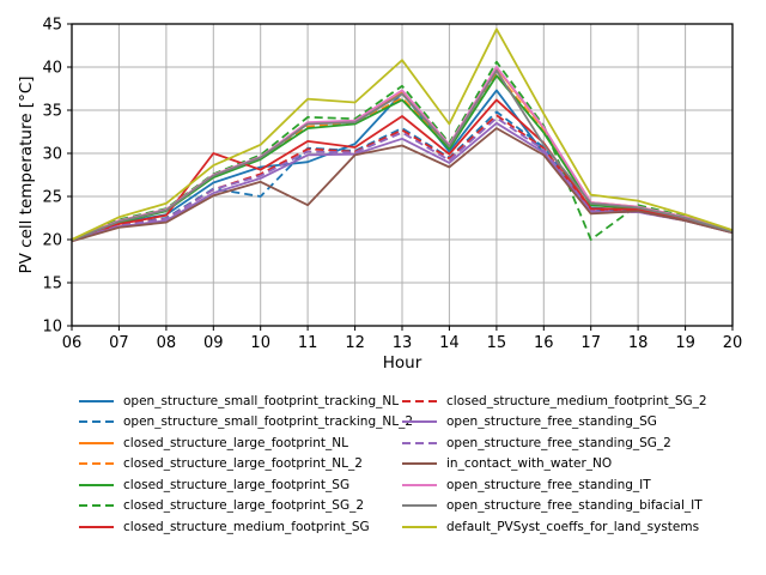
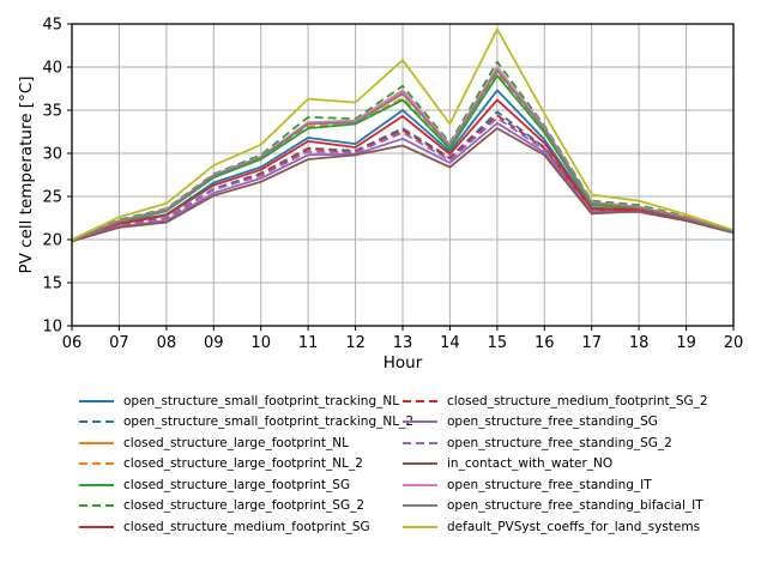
closed_structure_medium_footprint_SG/09: 30 -> 26
open_structure_small_footprint_tracking_NL_2/10: 25 -> 28
open_structure_small_footprint_tracking_NL/11: 29 -> 32
in_contact_with_water_NO/11: 24 -> 29
open_structure_small_footprint_tracking_NL/13: 37 -> 35
open_structure_small_footprint_tracking_NL/16: 30 -> 32
open_structure_free_standing_bifacial_IT/16: 31 -> 33
closed_structure_large_footprint_SG_2/17: 20 -> 24
